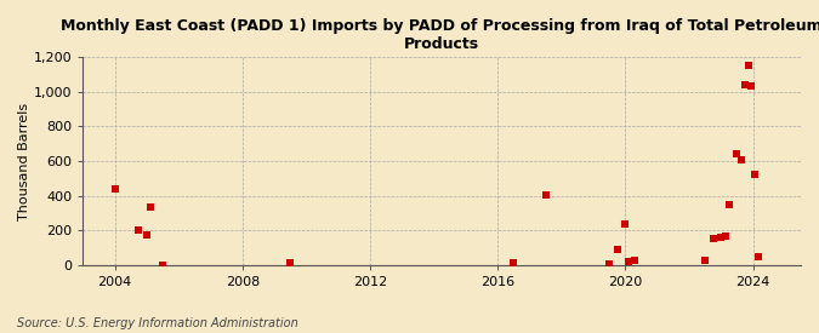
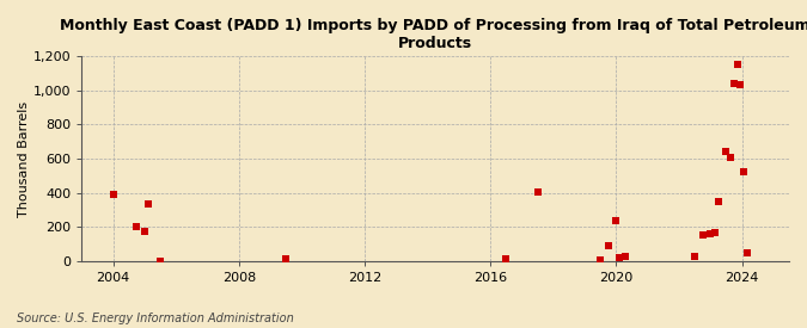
2004: 440 -> 390
